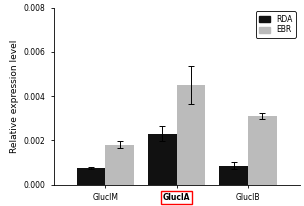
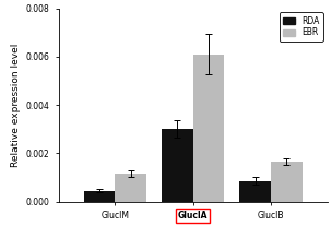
RDA/GluclM: 0.00075 -> 0.00045
EBR/GluclM: 0.00180 -> 0.00115
RDA/GluclA: 0.00230 -> 0.00300
EBR/GluclA: 0.00450 -> 0.00610
EBR/GluclB: 0.00310 -> 0.00165
